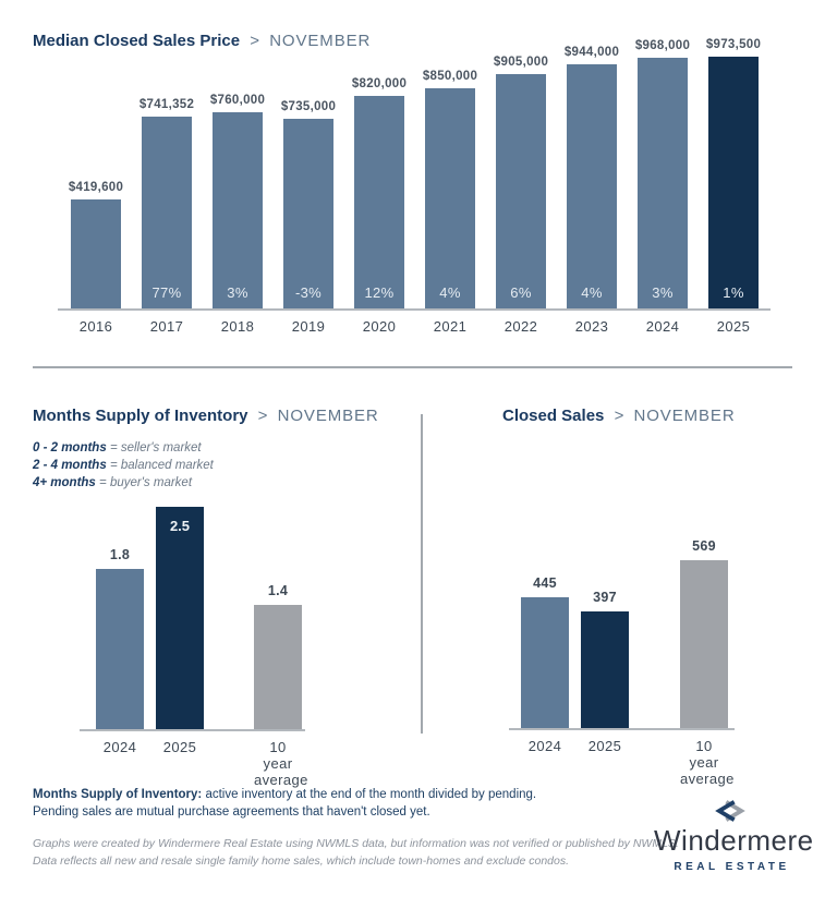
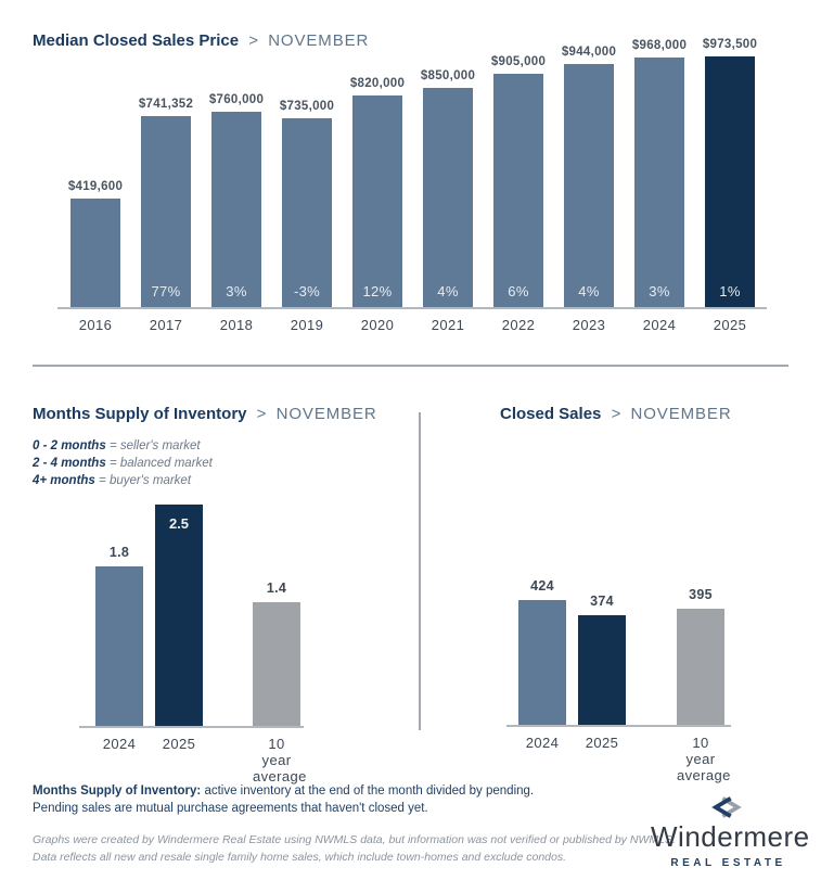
Closed Sales/2024: 445 -> 424
Closed Sales/2025: 397 -> 374
Closed Sales/10 year average: 569 -> 395
